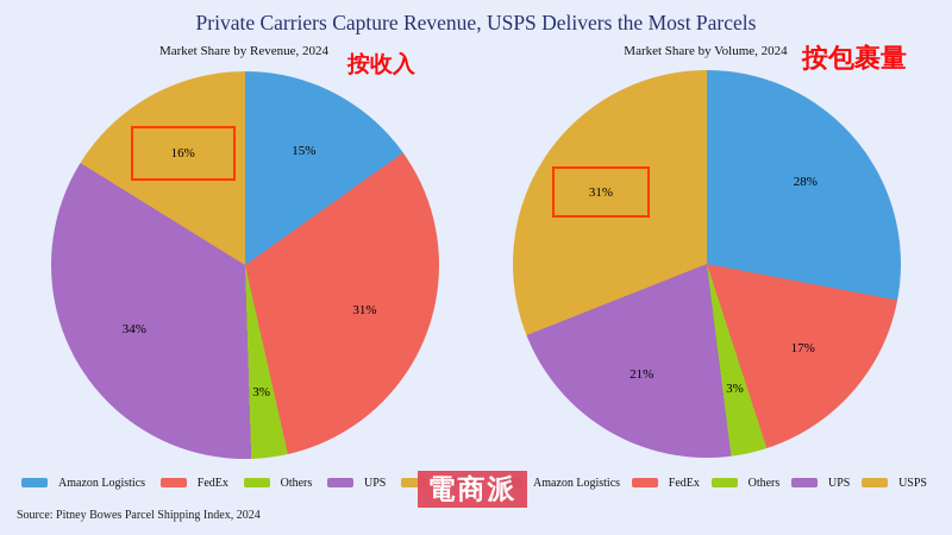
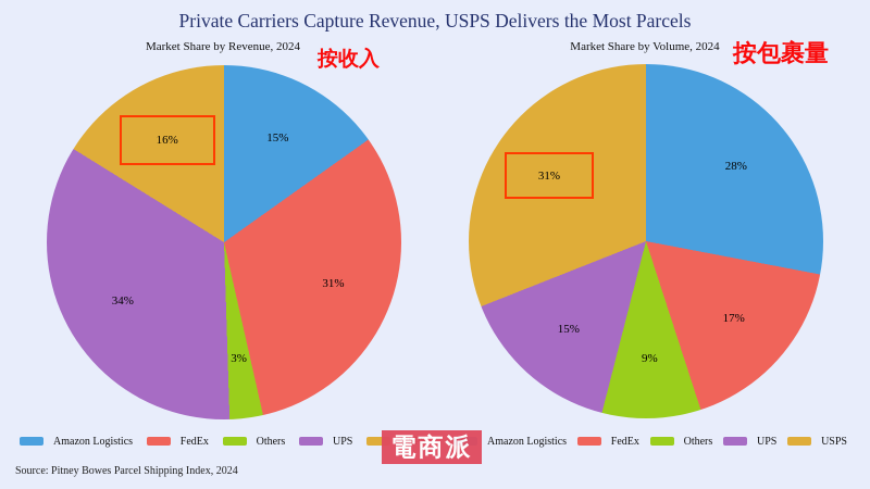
Market Share by Volume, 2024/Others: 3% -> 9%
Market Share by Volume, 2024/UPS: 21% -> 15%
